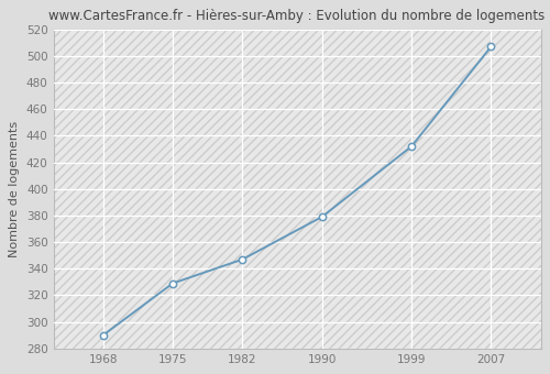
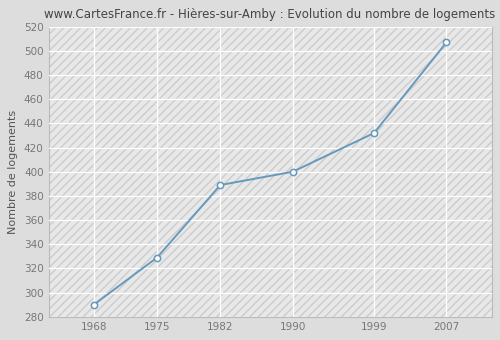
1982: 347 -> 389
1990: 379 -> 400
